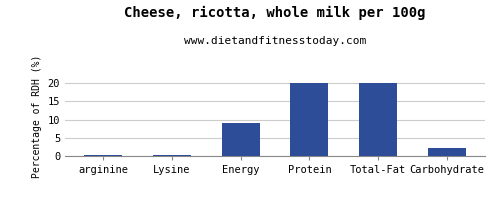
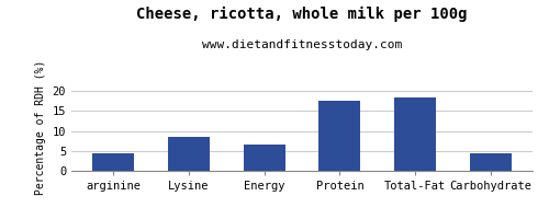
arginine: 0.3 -> 4.5
Lysine: 0.3 -> 8.5
Energy: 9.0 -> 6.5
Protein: 20.0 -> 17.5
Total-Fat: 20.0 -> 18.5
Carbohydrate: 2.2 -> 4.5
